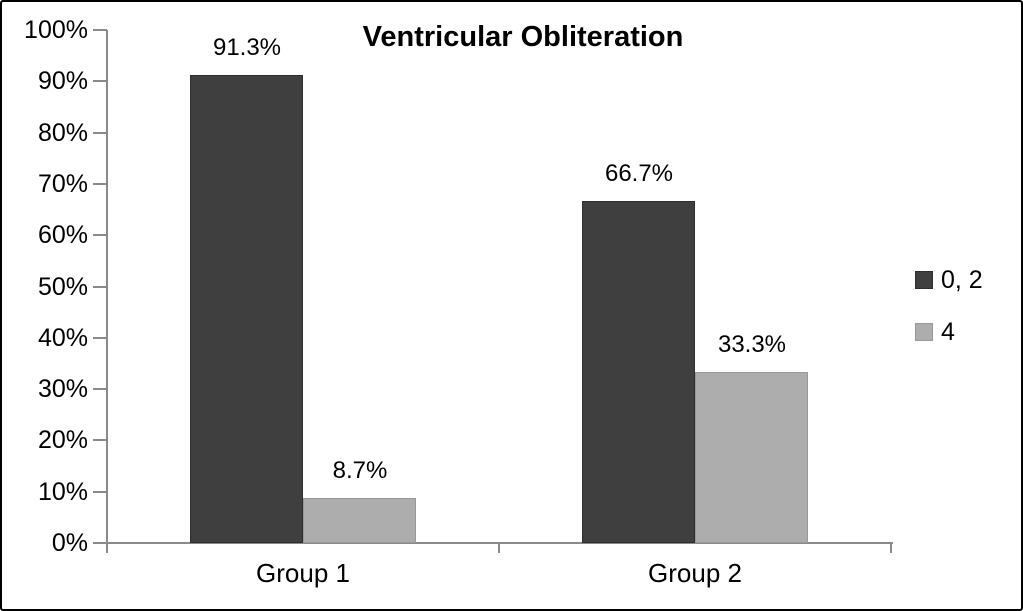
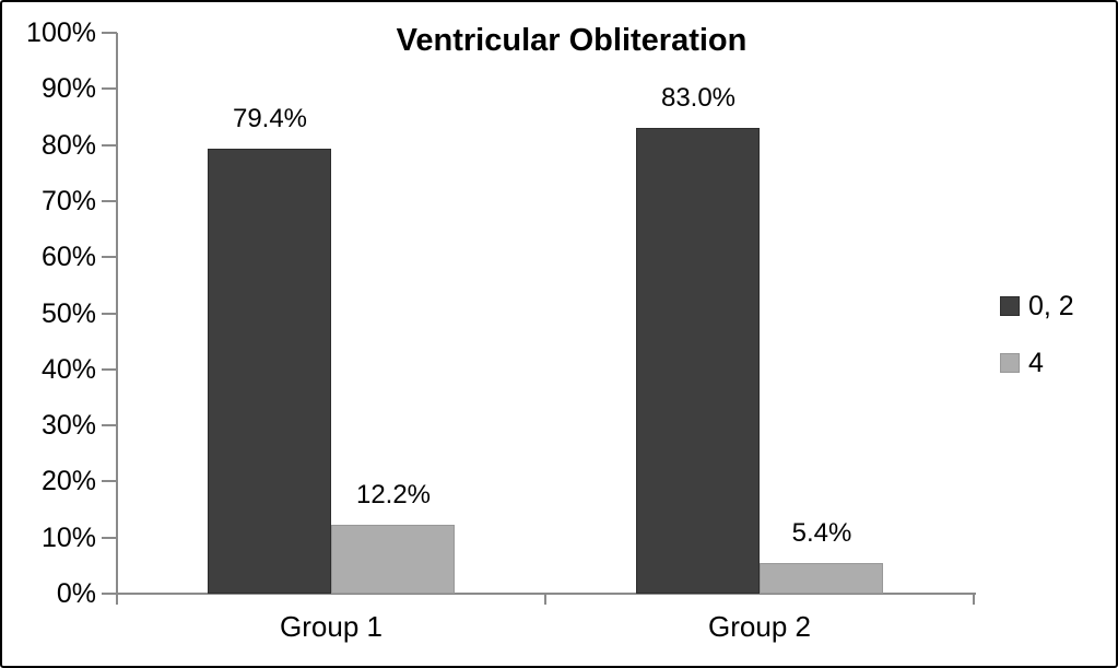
0, 2/Group 1: 91.3% -> 79.4%
4/Group 1: 8.7% -> 12.2%
0, 2/Group 2: 66.7% -> 83.0%
4/Group 2: 33.3% -> 5.4%
